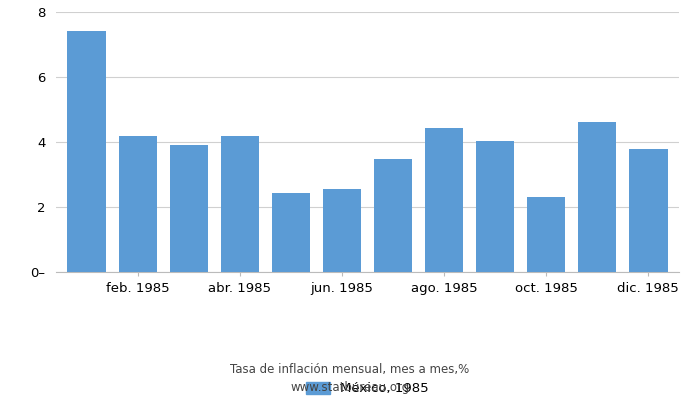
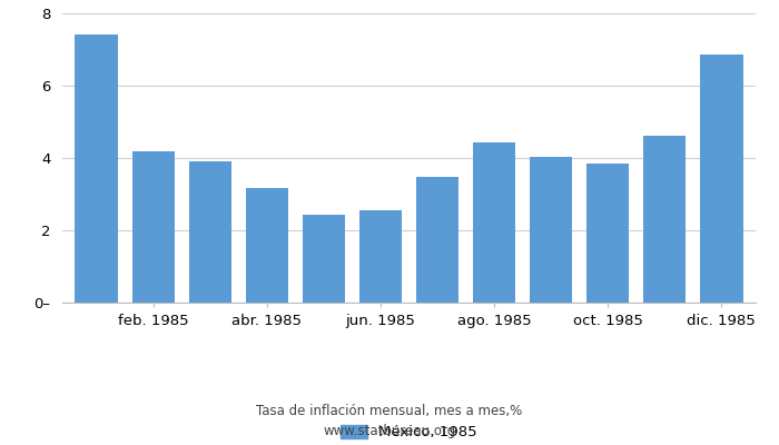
abr. 1985: 4.20 -> 3.18
oct. 1985: 2.30 -> 3.84
dic. 1985: 3.80 -> 6.87
